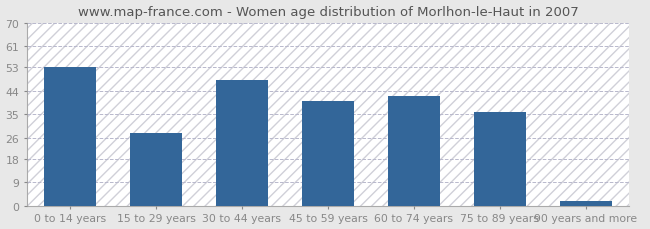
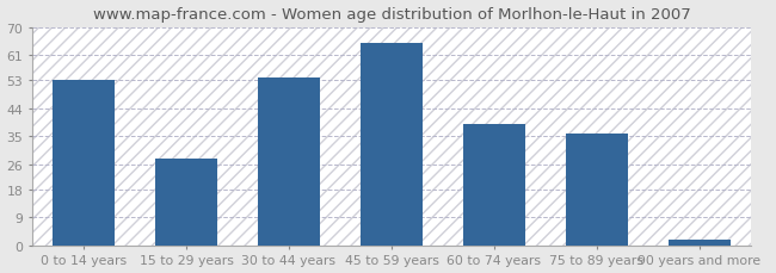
30 to 44 years: 48 -> 54
45 to 59 years: 40 -> 65
60 to 74 years: 42 -> 39
